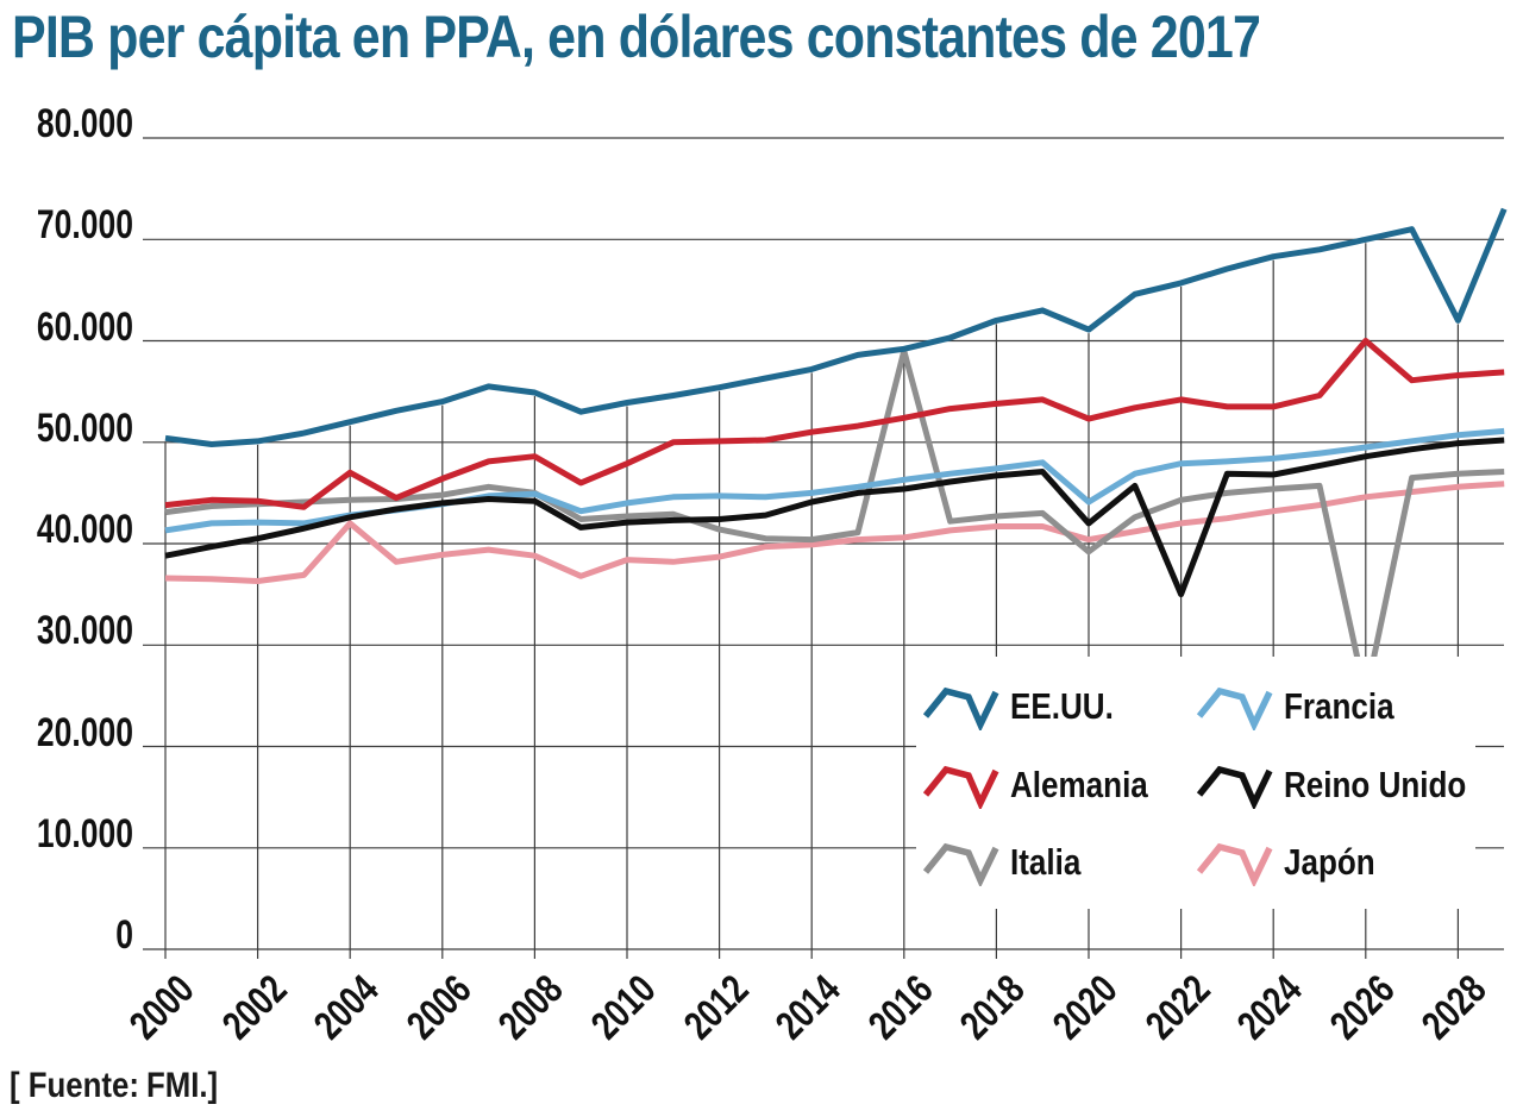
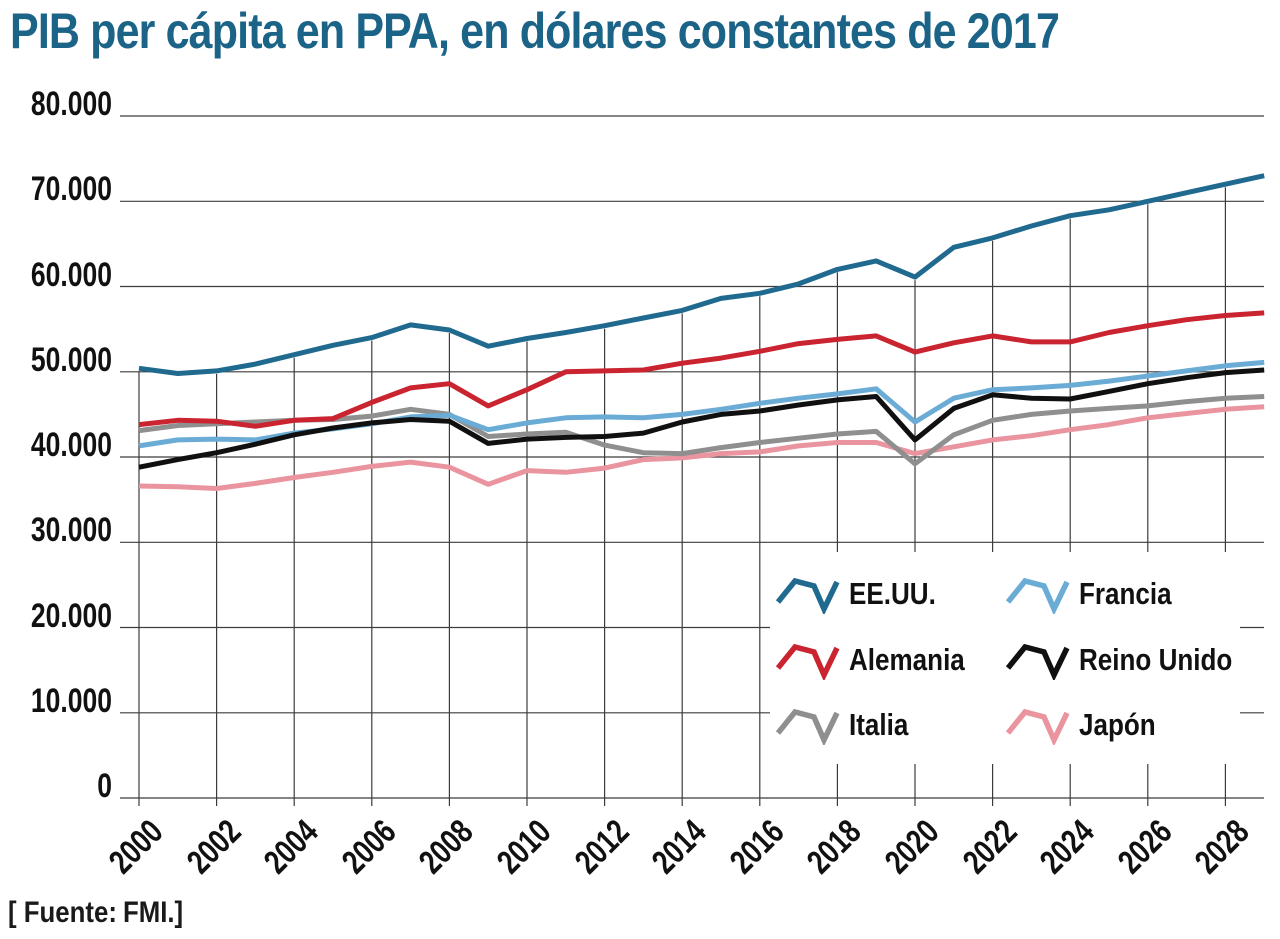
Alemania/2004: 47000 -> 44000
Japón/2004: 42000 -> 38000
Italia/2016: 59000 -> 42000
Reino Unido/2022: 35000 -> 47000
Alemania/2026: 60000 -> 55000
Italia/2026: 25000 -> 46000
EE.UU./2028: 62000 -> 72000
